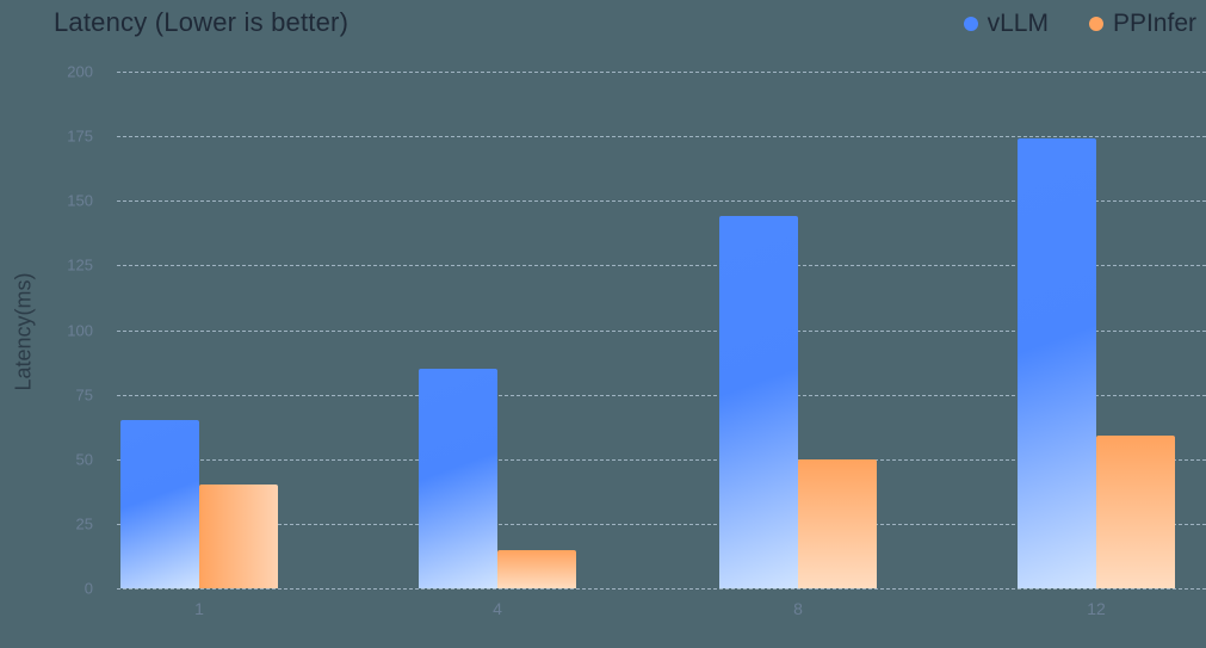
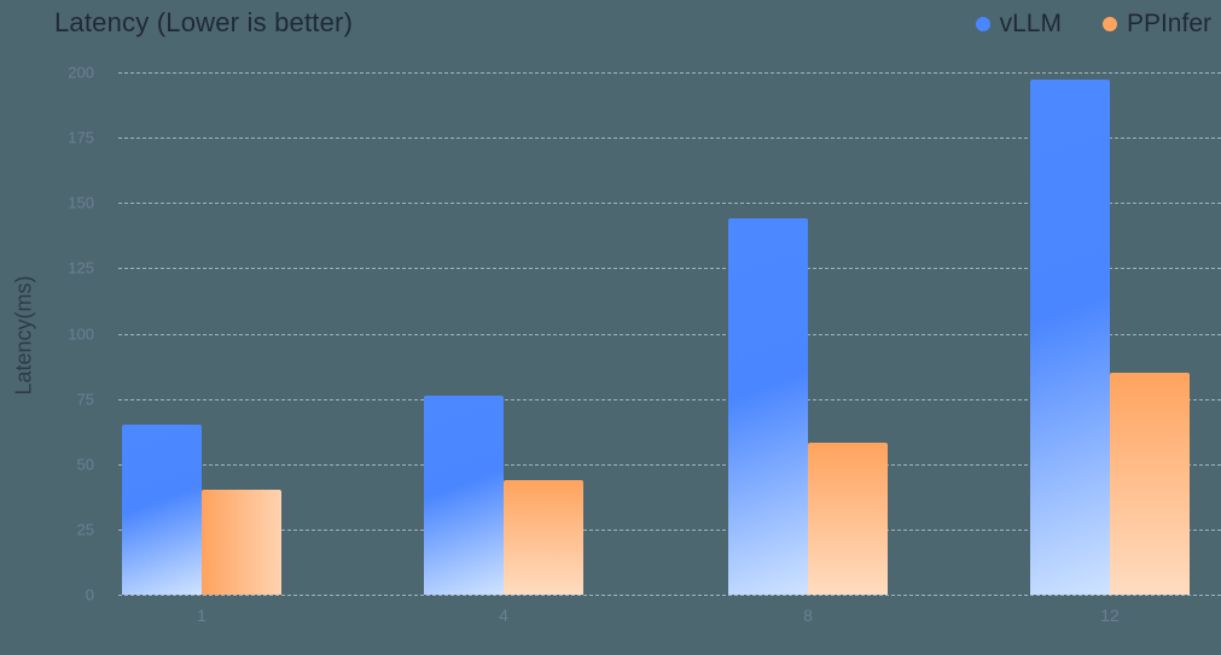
vLLM/4: 85 -> 76
PPInfer/4: 15 -> 44
PPInfer/8: 50 -> 58
vLLM/12: 174 -> 197
PPInfer/12: 59 -> 85
